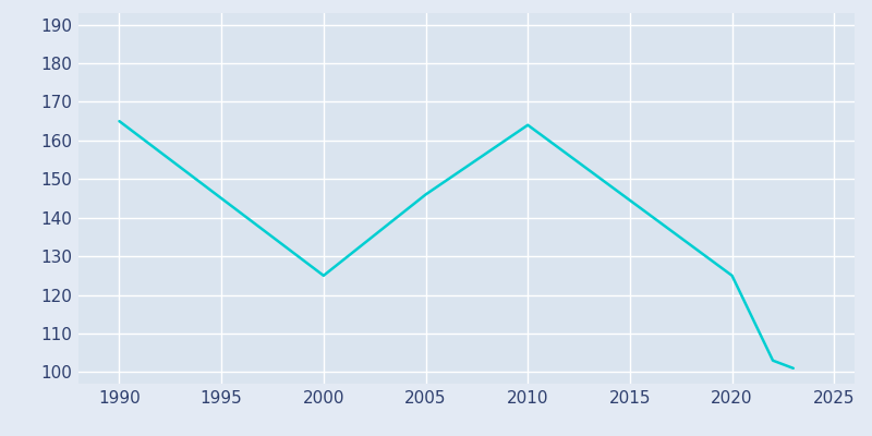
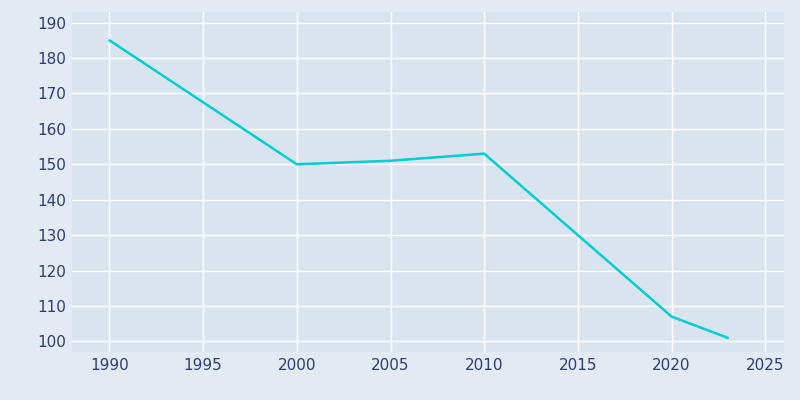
1990: 165 -> 185
2000: 125 -> 150
2005: 146 -> 151
2010: 164 -> 153
2020: 125 -> 107
